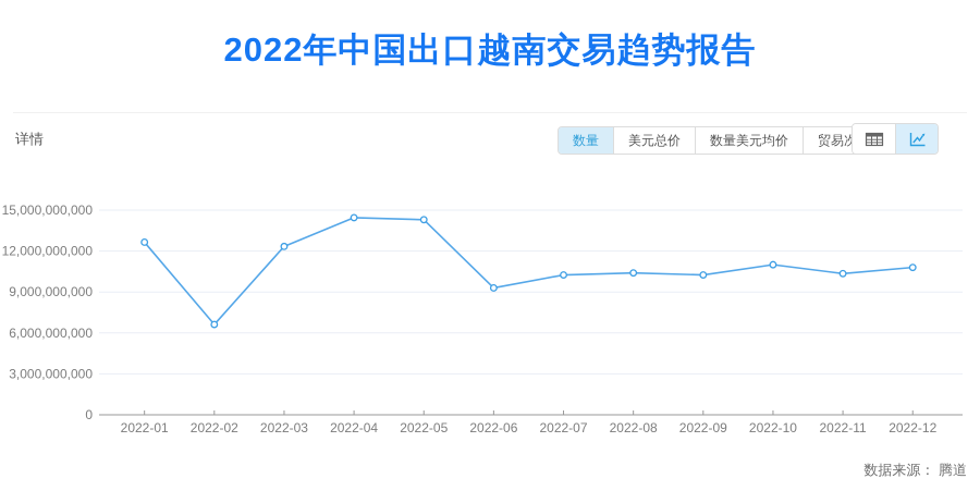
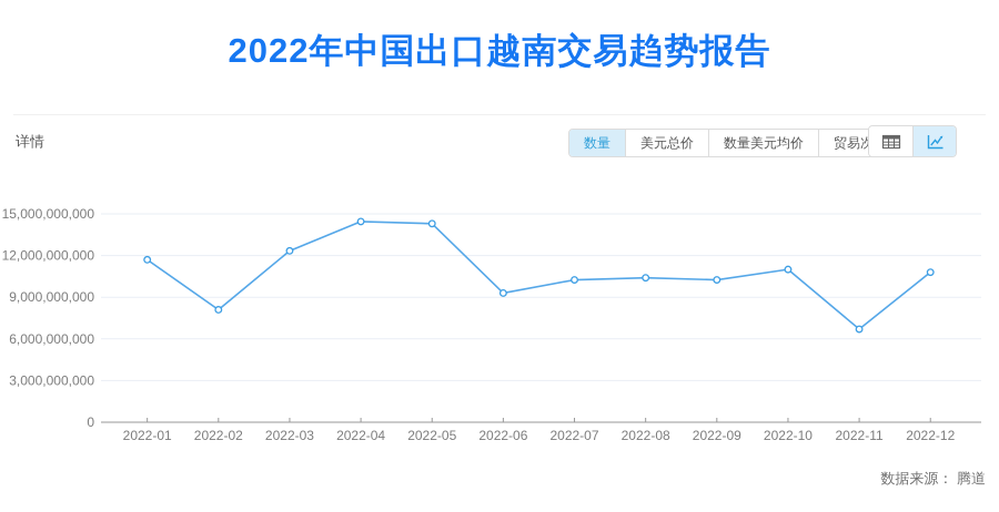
2022-01: 12600000000 -> 11700000000
2022-02: 6600000000 -> 8100000000
2022-11: 10400000000 -> 6700000000
